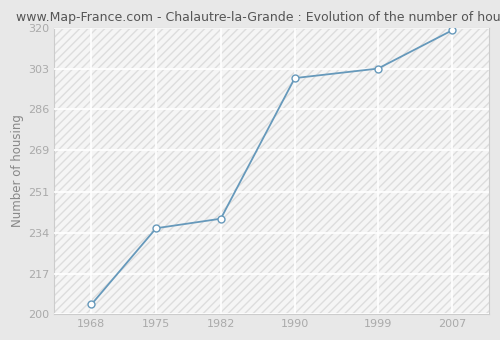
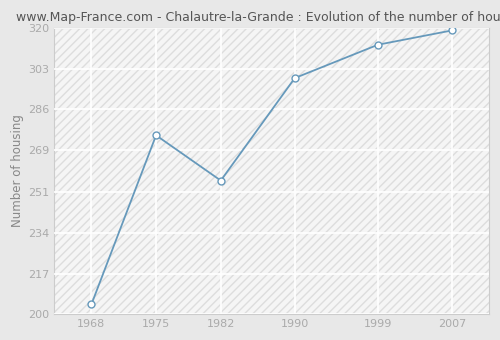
1975: 236 -> 275
1982: 240 -> 256
1999: 303 -> 313
